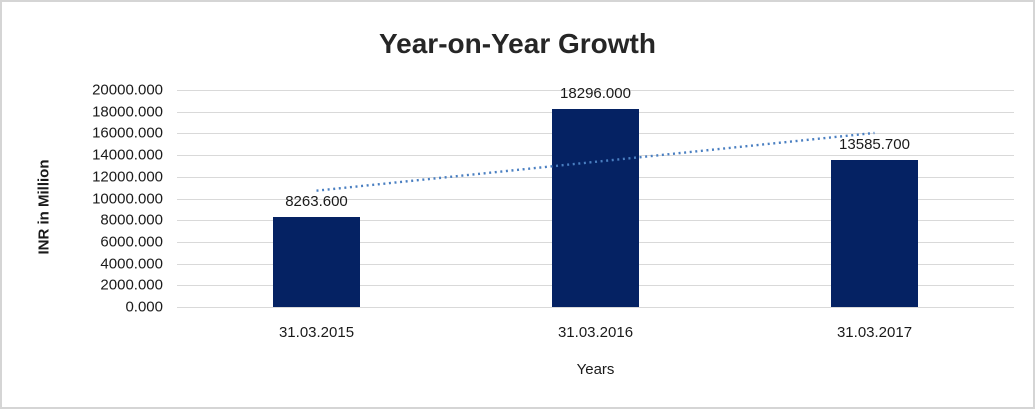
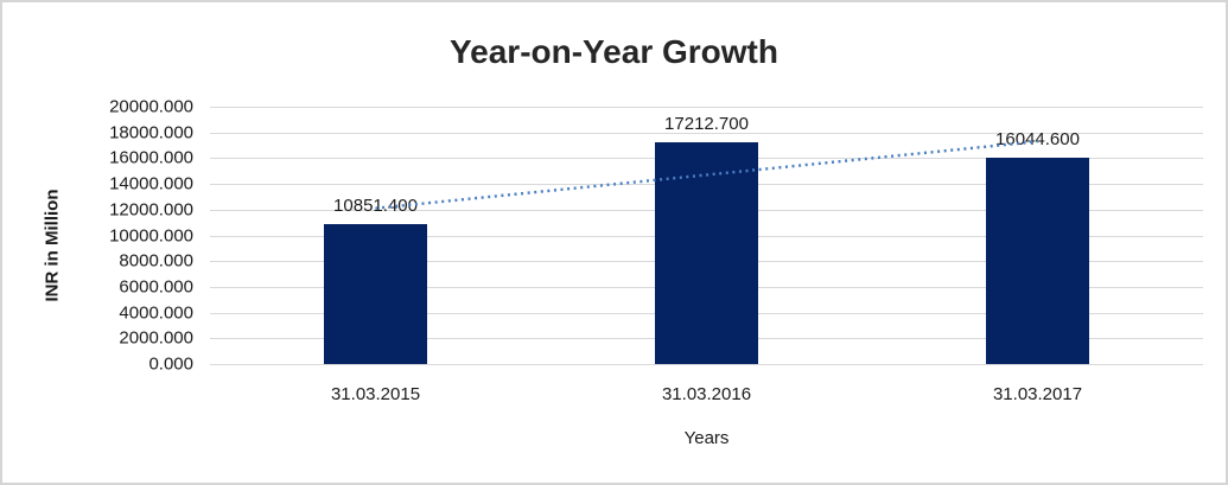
31.03.2015: 8263.600 -> 10851.400
31.03.2016: 18296.000 -> 17212.700
31.03.2017: 13585.700 -> 16044.600
